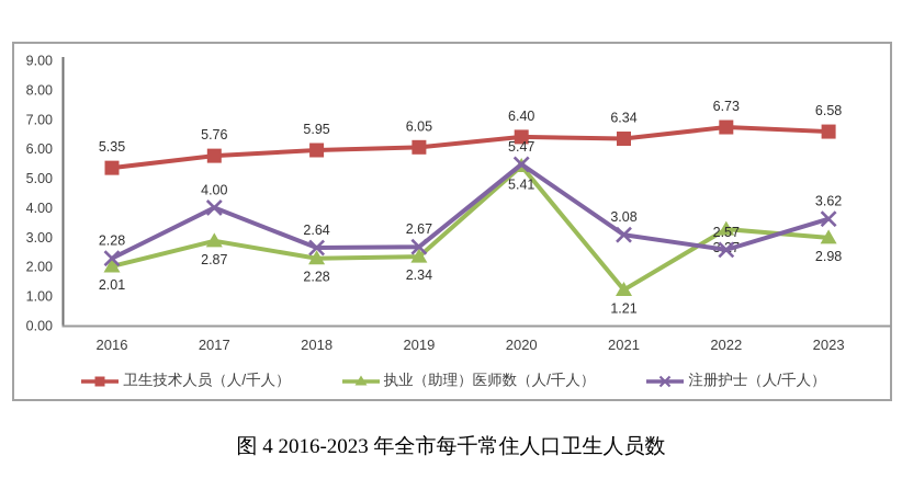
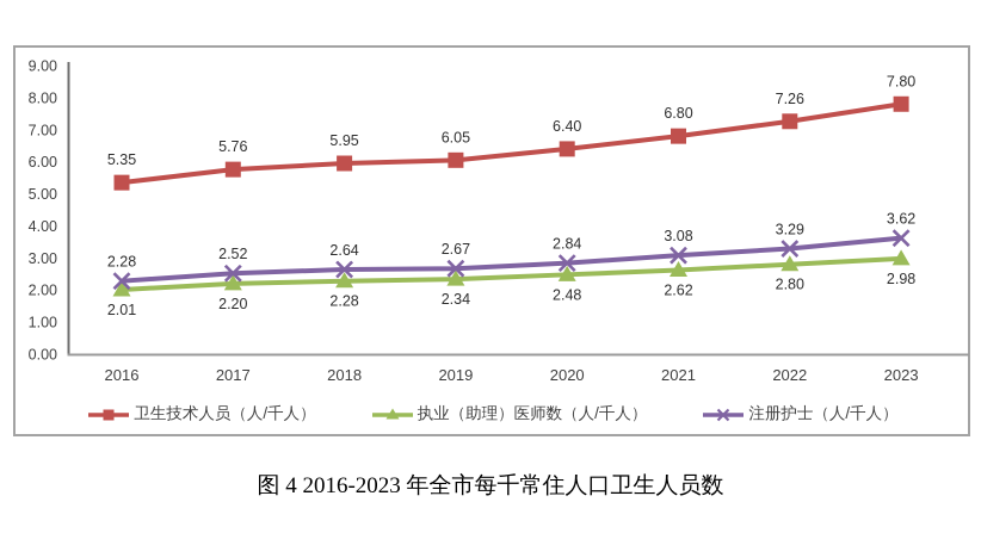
执业（助理）医师数（人/千人）/2017: 2.87 -> 2.20
注册护士（人/千人）/2017: 4.00 -> 2.52
执业（助理）医师数（人/千人）/2020: 5.41 -> 2.48
注册护士（人/千人）/2020: 5.47 -> 2.84
卫生技术人员（人/千人）/2021: 6.34 -> 6.80
执业（助理）医师数（人/千人）/2021: 1.21 -> 2.62
卫生技术人员（人/千人）/2022: 6.73 -> 7.26
执业（助理）医师数（人/千人）/2022: 3.27 -> 2.80
注册护士（人/千人）/2022: 2.57 -> 3.29
卫生技术人员（人/千人）/2023: 6.58 -> 7.80
